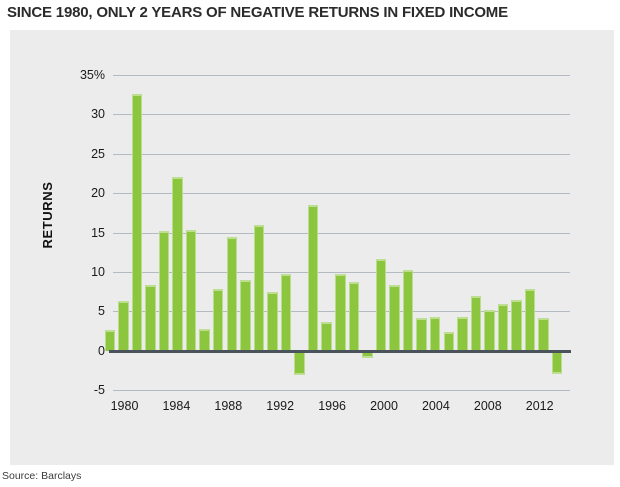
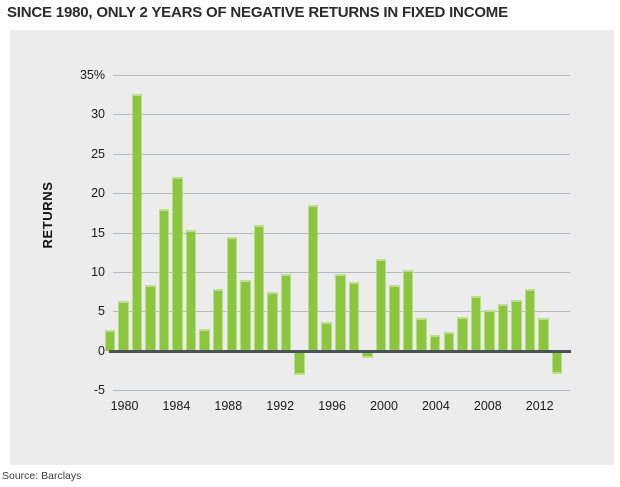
1984: 15% -> 18%
2004: 4% -> 2%
